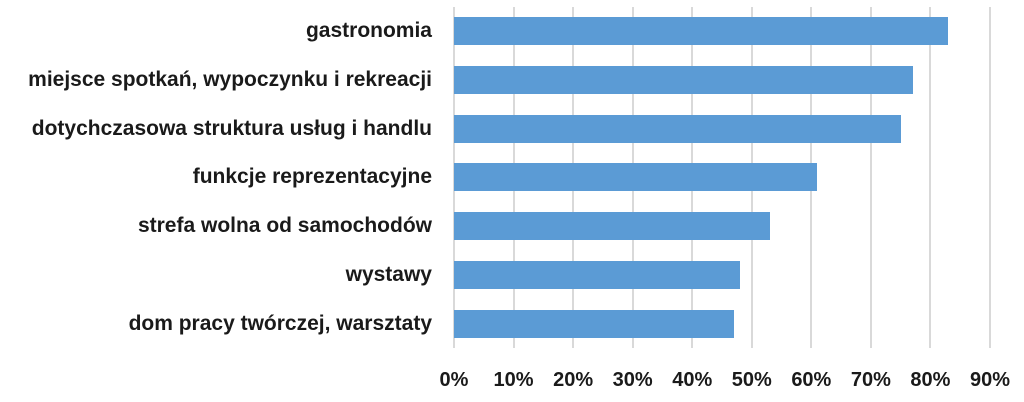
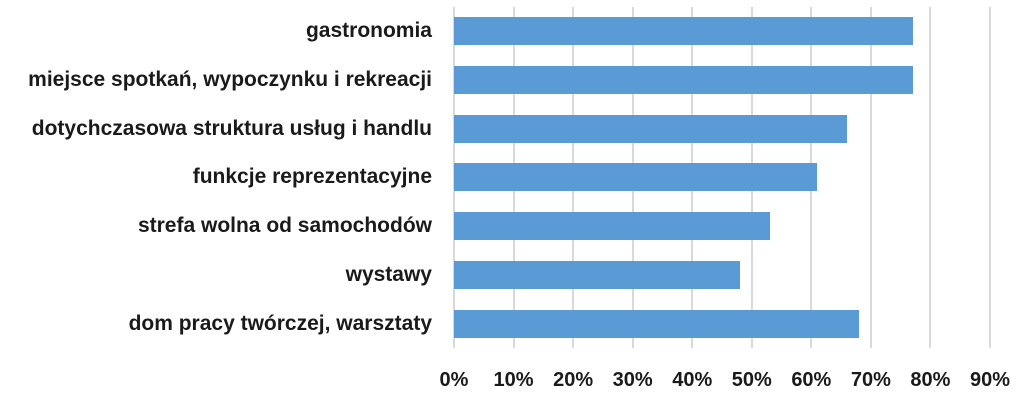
gastronomia: 83% -> 77%
dotychczasowa struktura usług i handlu: 75% -> 66%
dom pracy twórczej, warsztaty: 47% -> 68%
